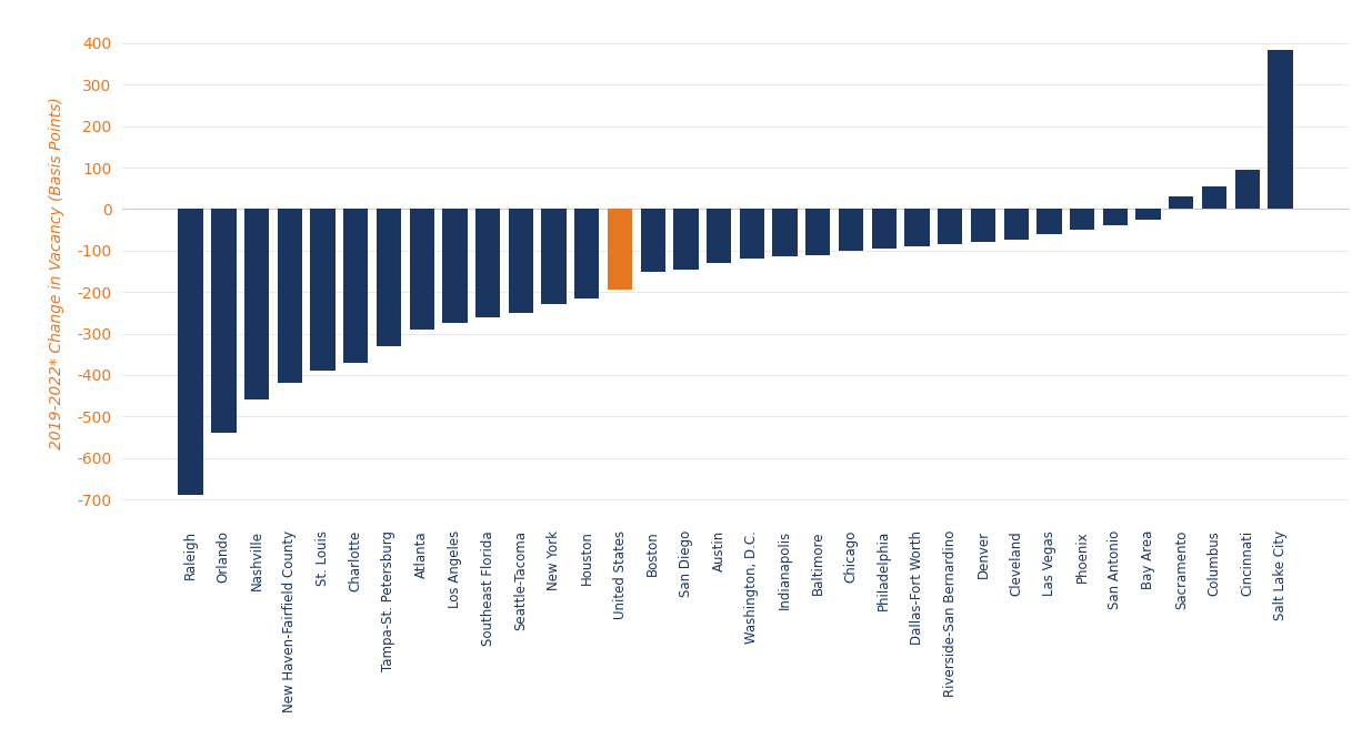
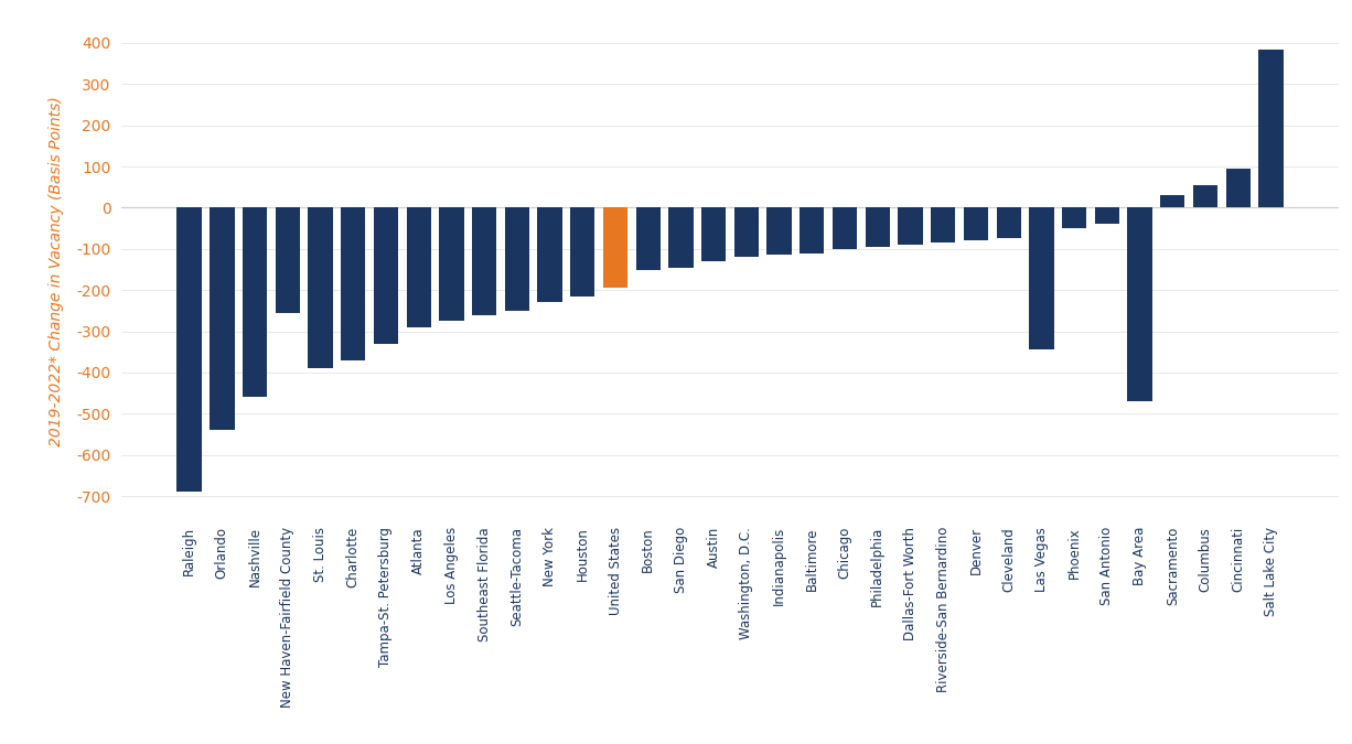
New Haven-Fairfield County: -420 -> -255
Las Vegas: -60 -> -345
Bay Area: -25 -> -470
